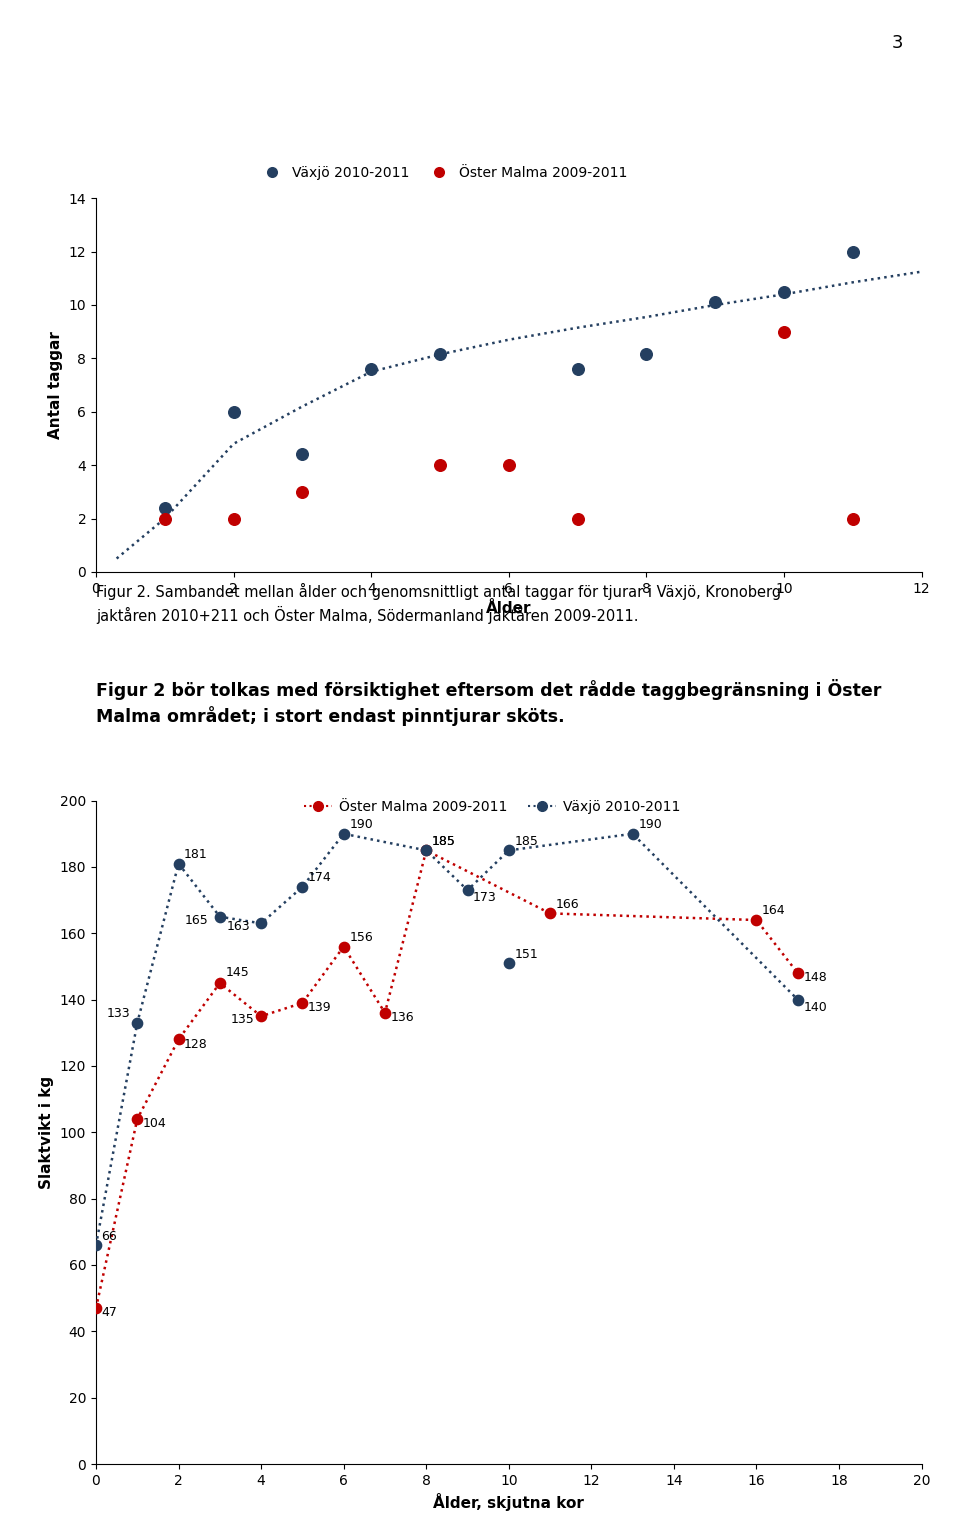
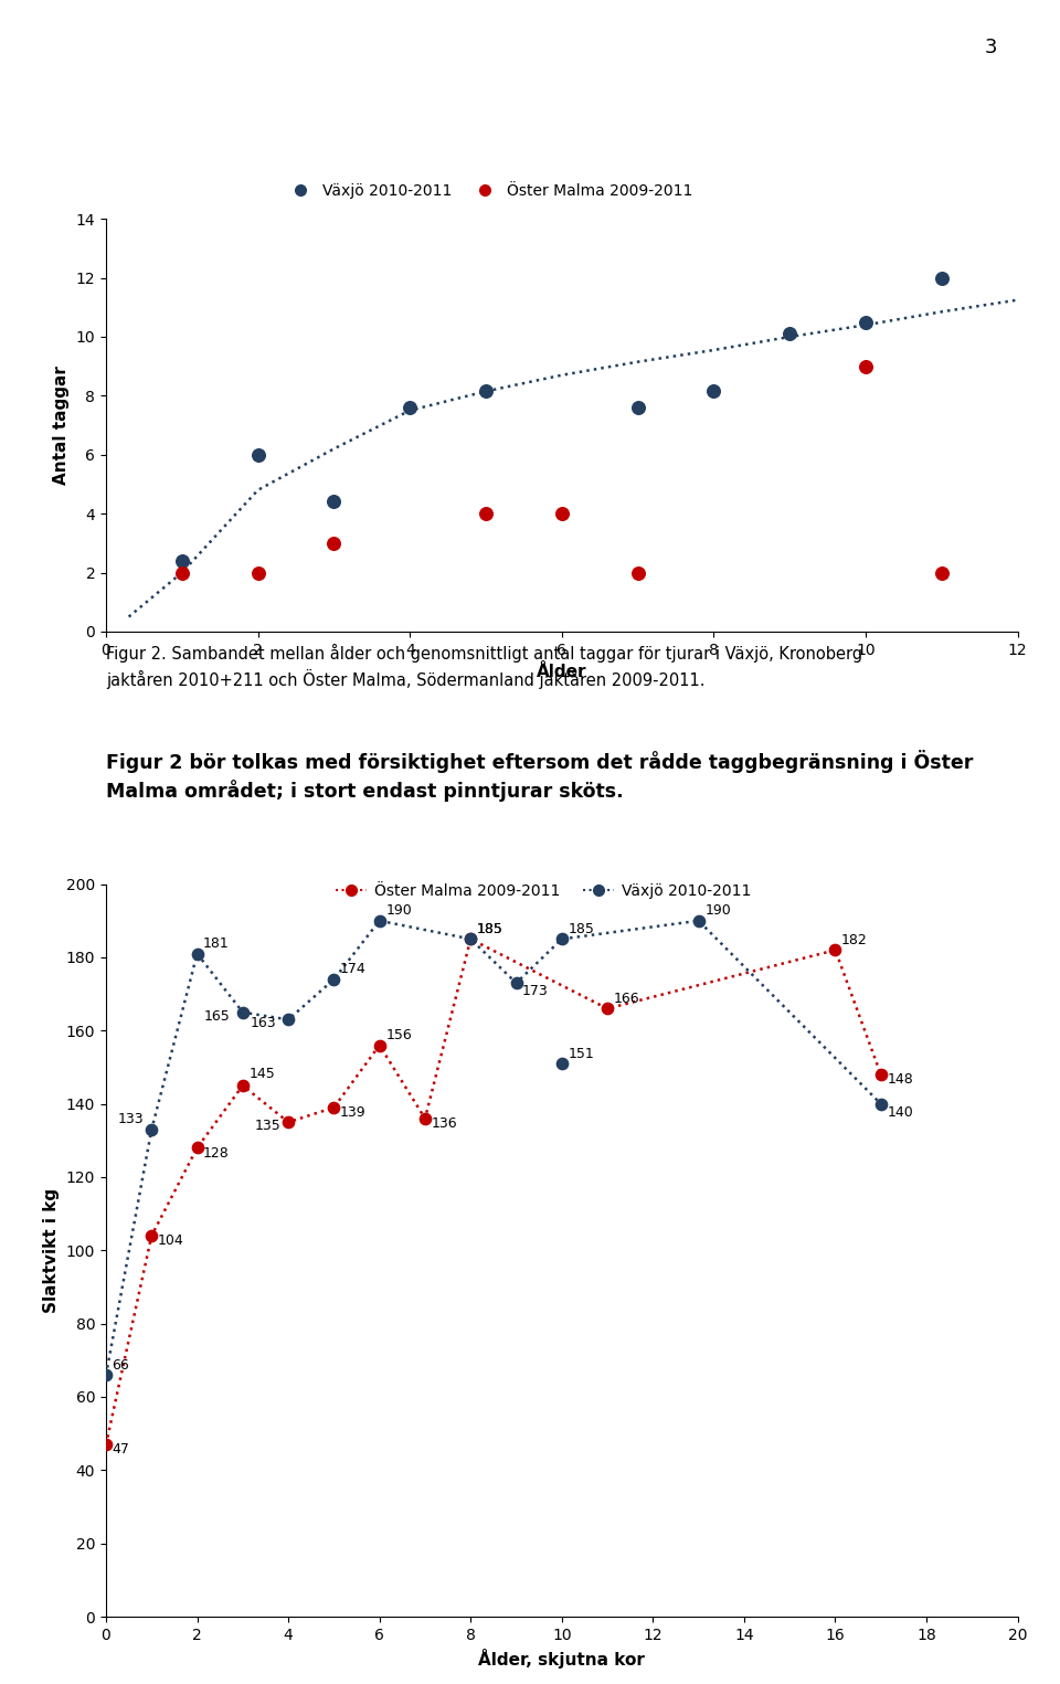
Öster Malma 2009-2011/16: 164 -> 182
